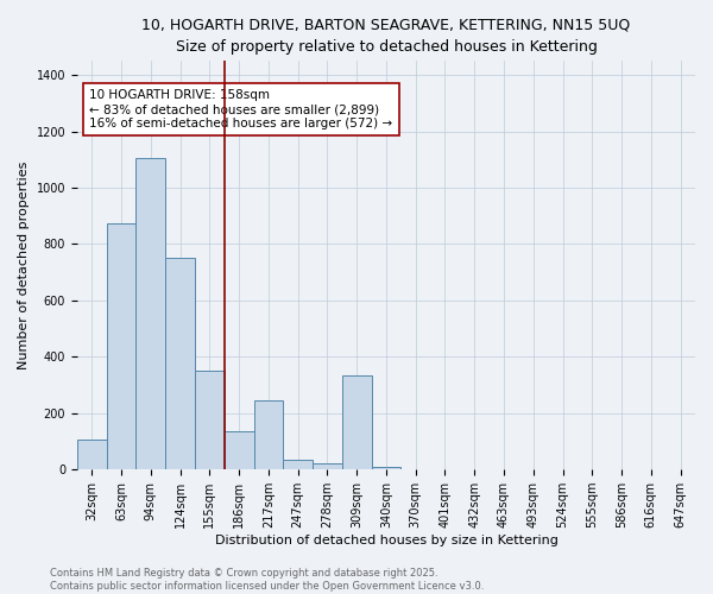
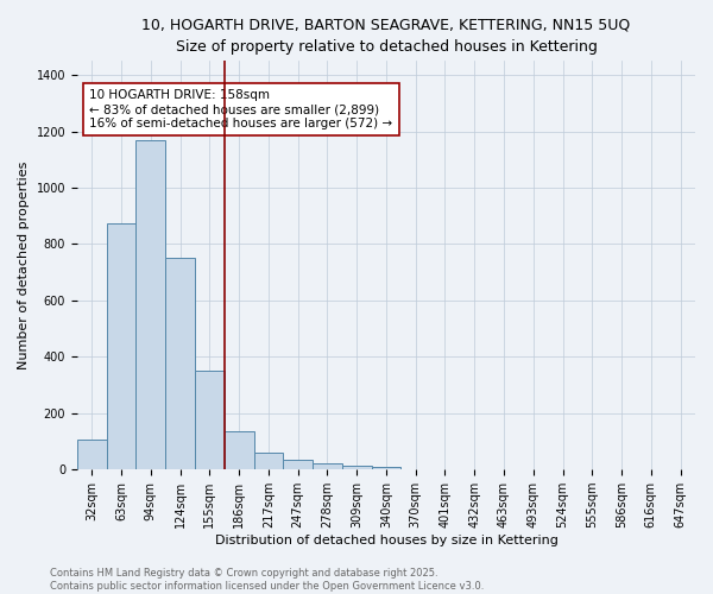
94sqm: 1105 -> 1170
217sqm: 245 -> 62
309sqm: 335 -> 14
